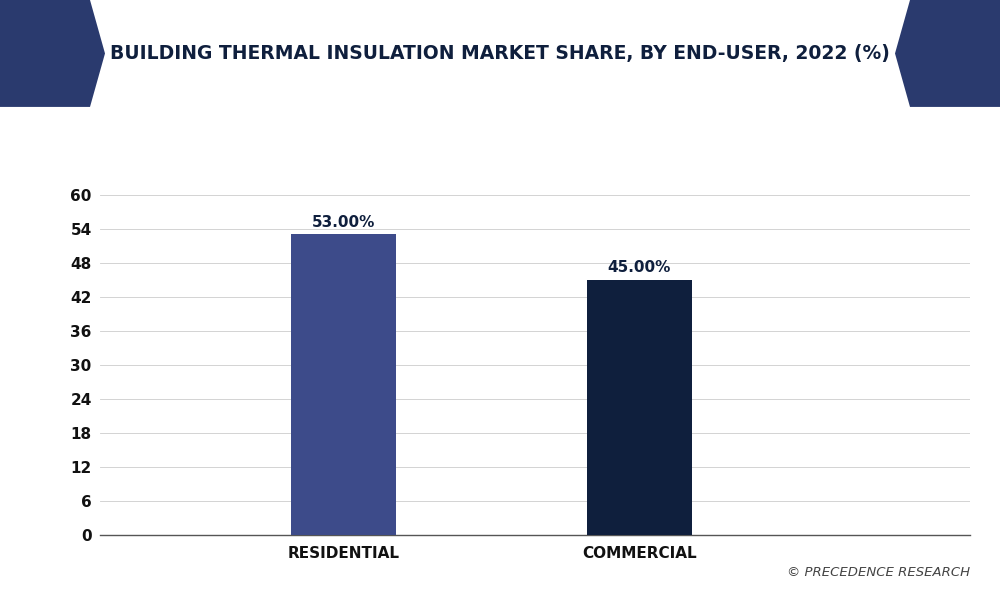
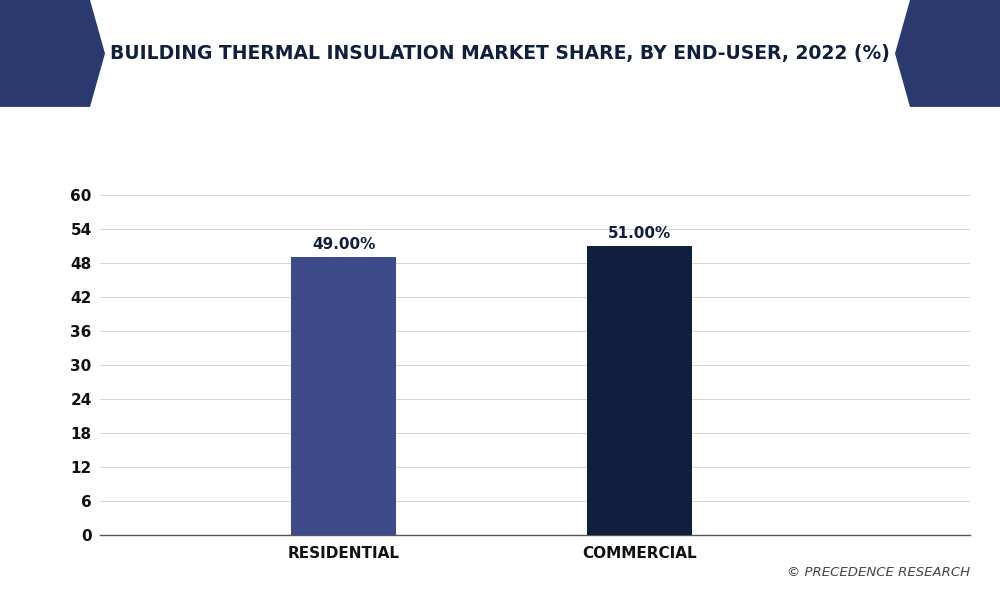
RESIDENTIAL: 53.00% -> 49.00%
COMMERCIAL: 45.00% -> 51.00%
